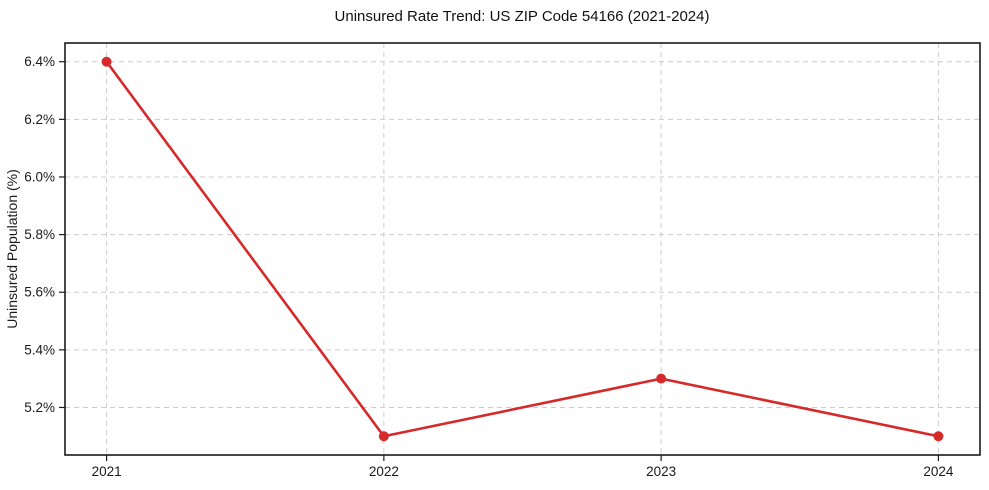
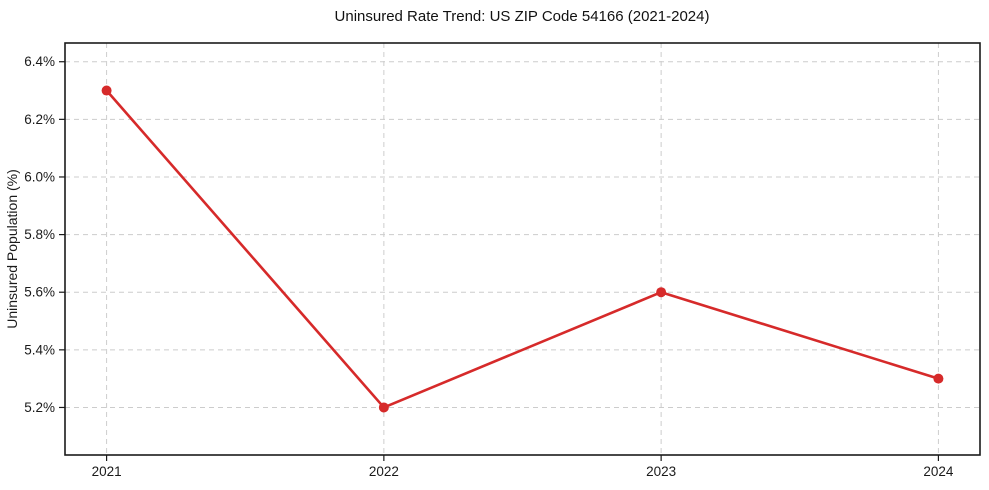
2021: 6.4% -> 6.3%
2022: 5.1% -> 5.2%
2023: 5.3% -> 5.6%
2024: 5.1% -> 5.3%
